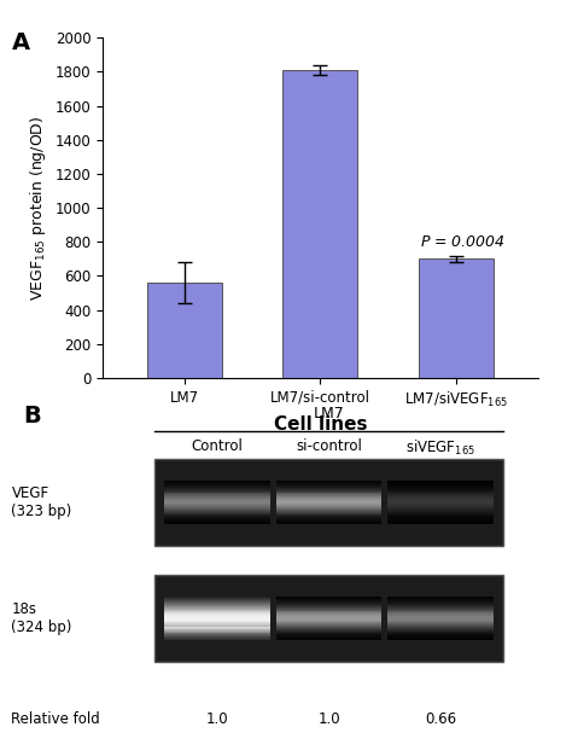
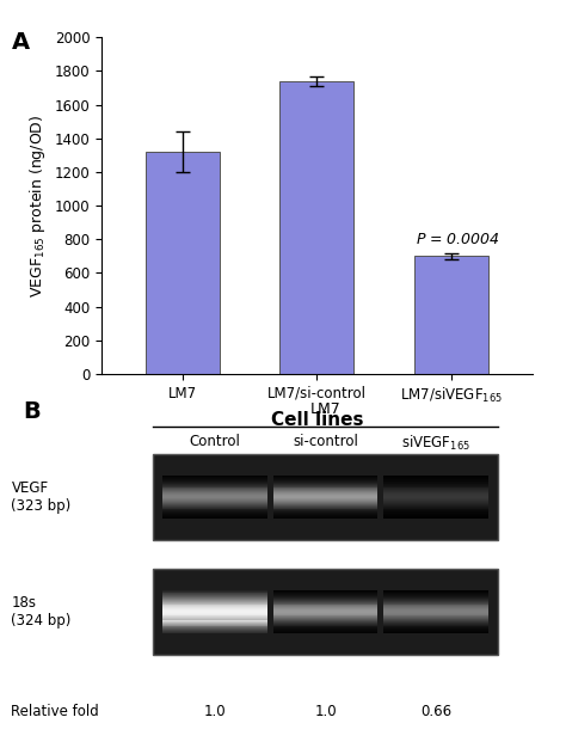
LM7: 560 -> 1320
LM7/si-control: 1810 -> 1740
